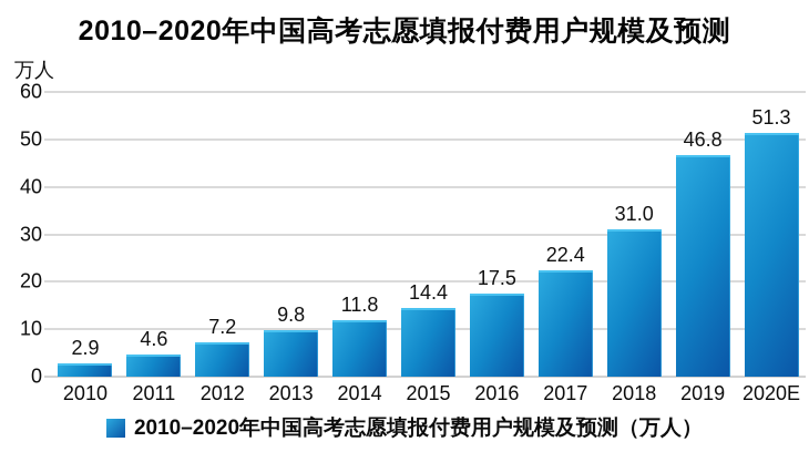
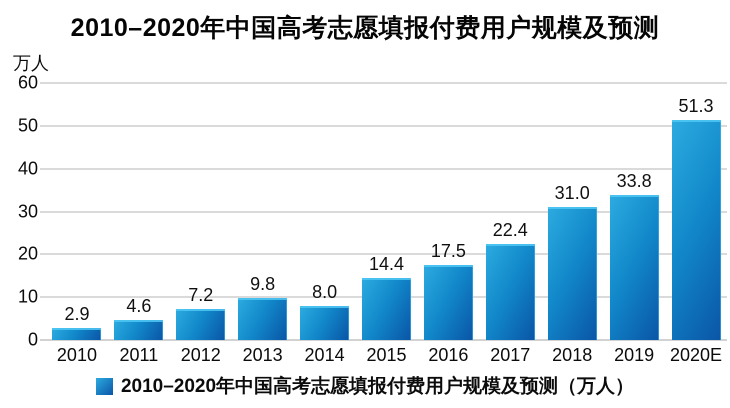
2014: 11.8 -> 8.0
2019: 46.8 -> 33.8
